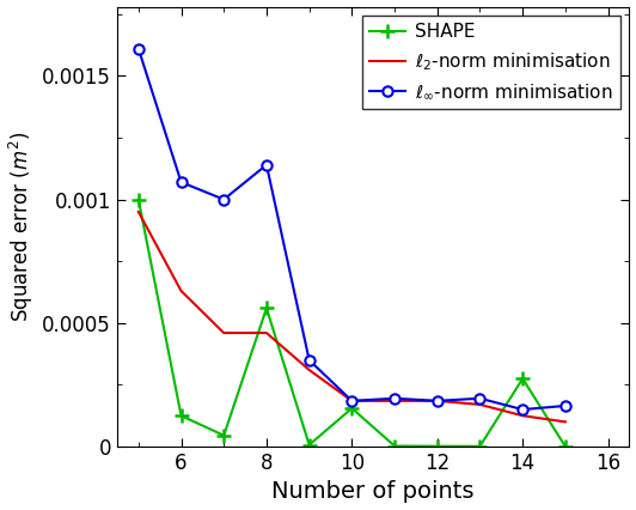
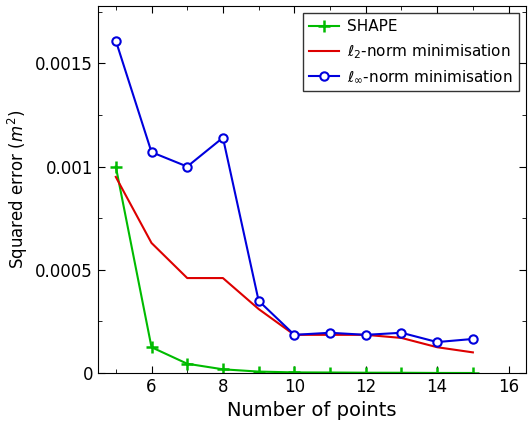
SHAPE/8: 0.000560 -> 0.000018
SHAPE/10: 0.000155 -> 0.000003
SHAPE/14: 0.000275 -> 0.000000
